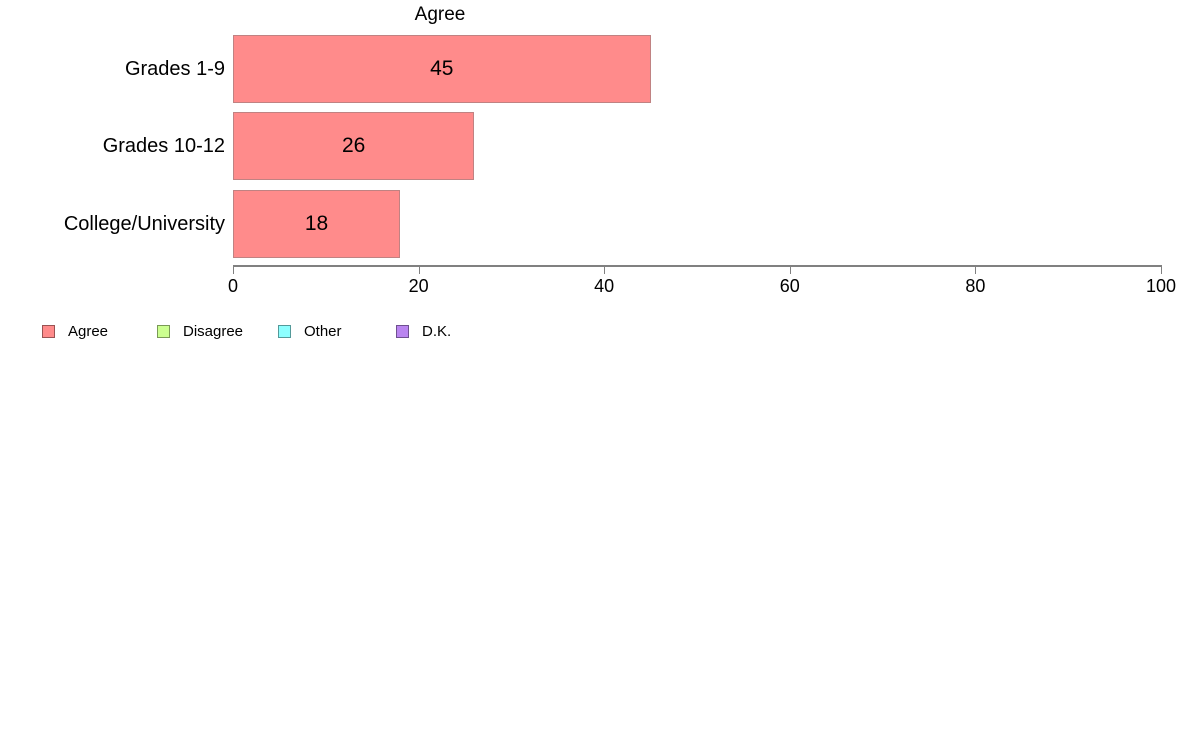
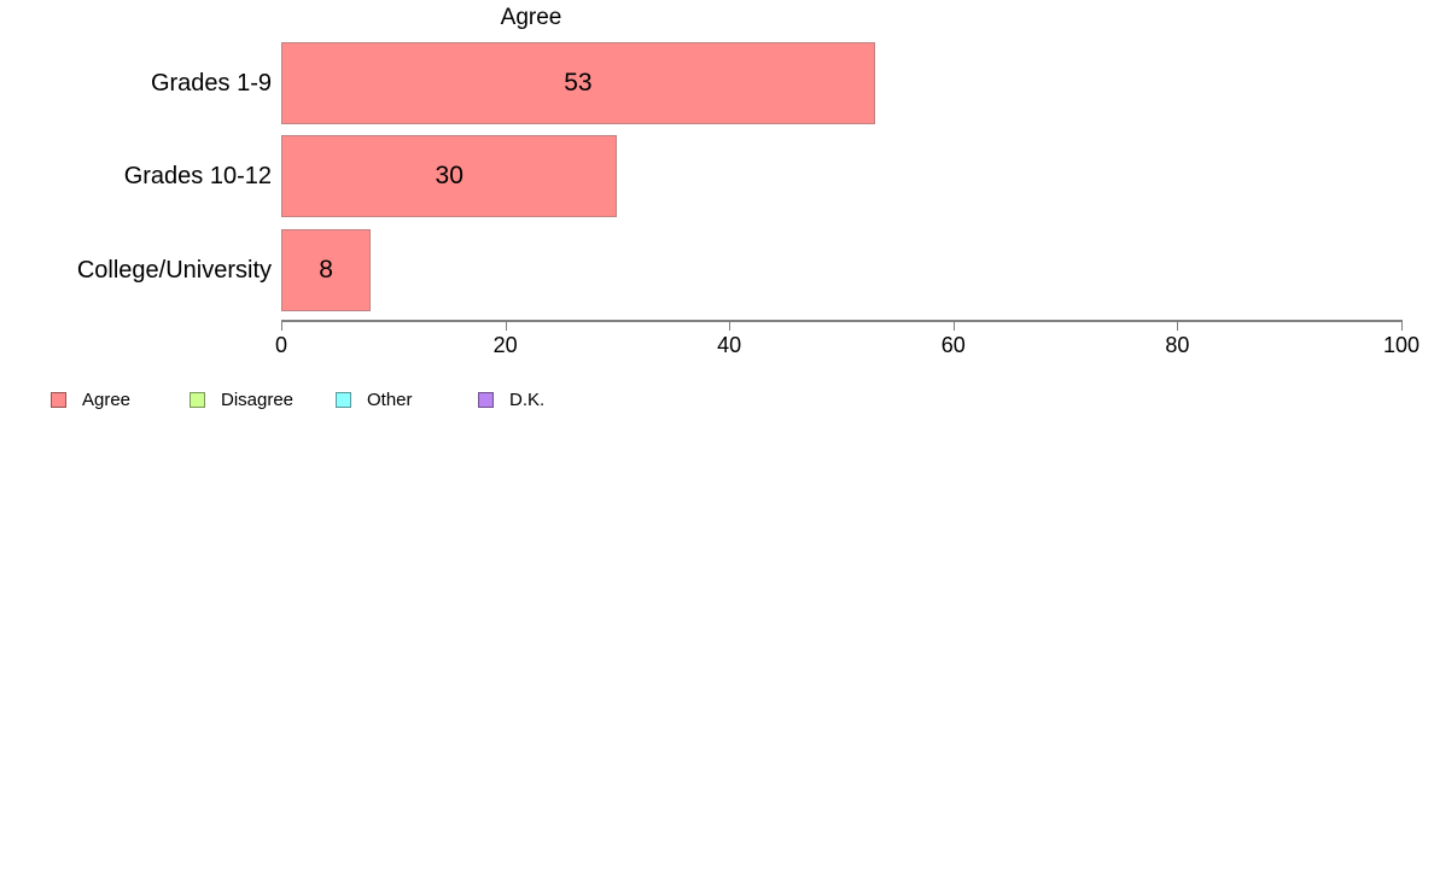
Grades 1-9: 45 -> 53
Grades 10-12: 26 -> 30
College/University: 18 -> 8
